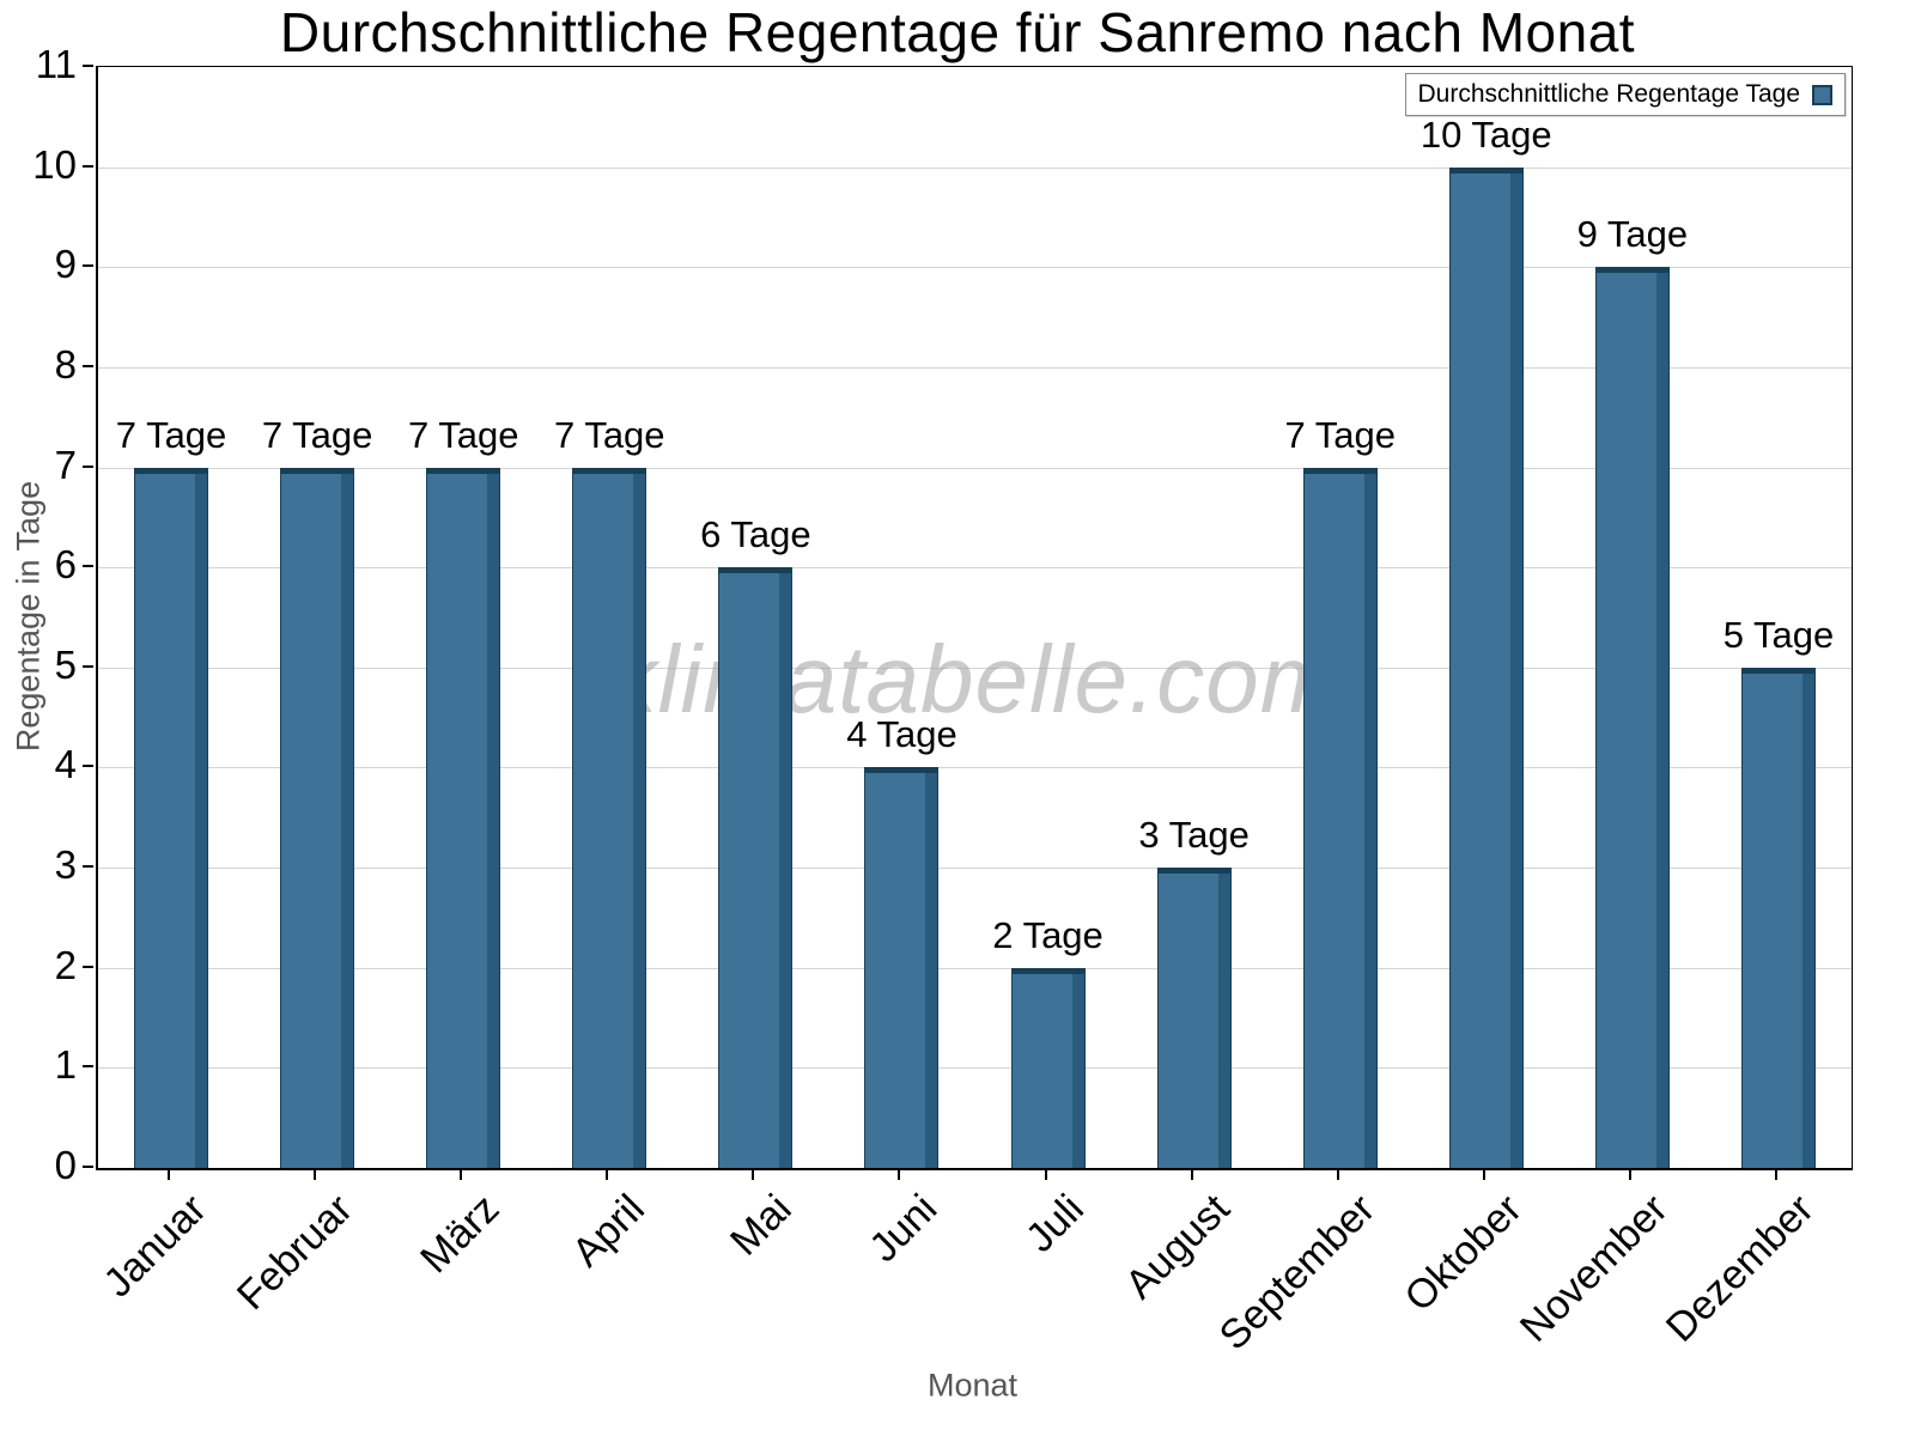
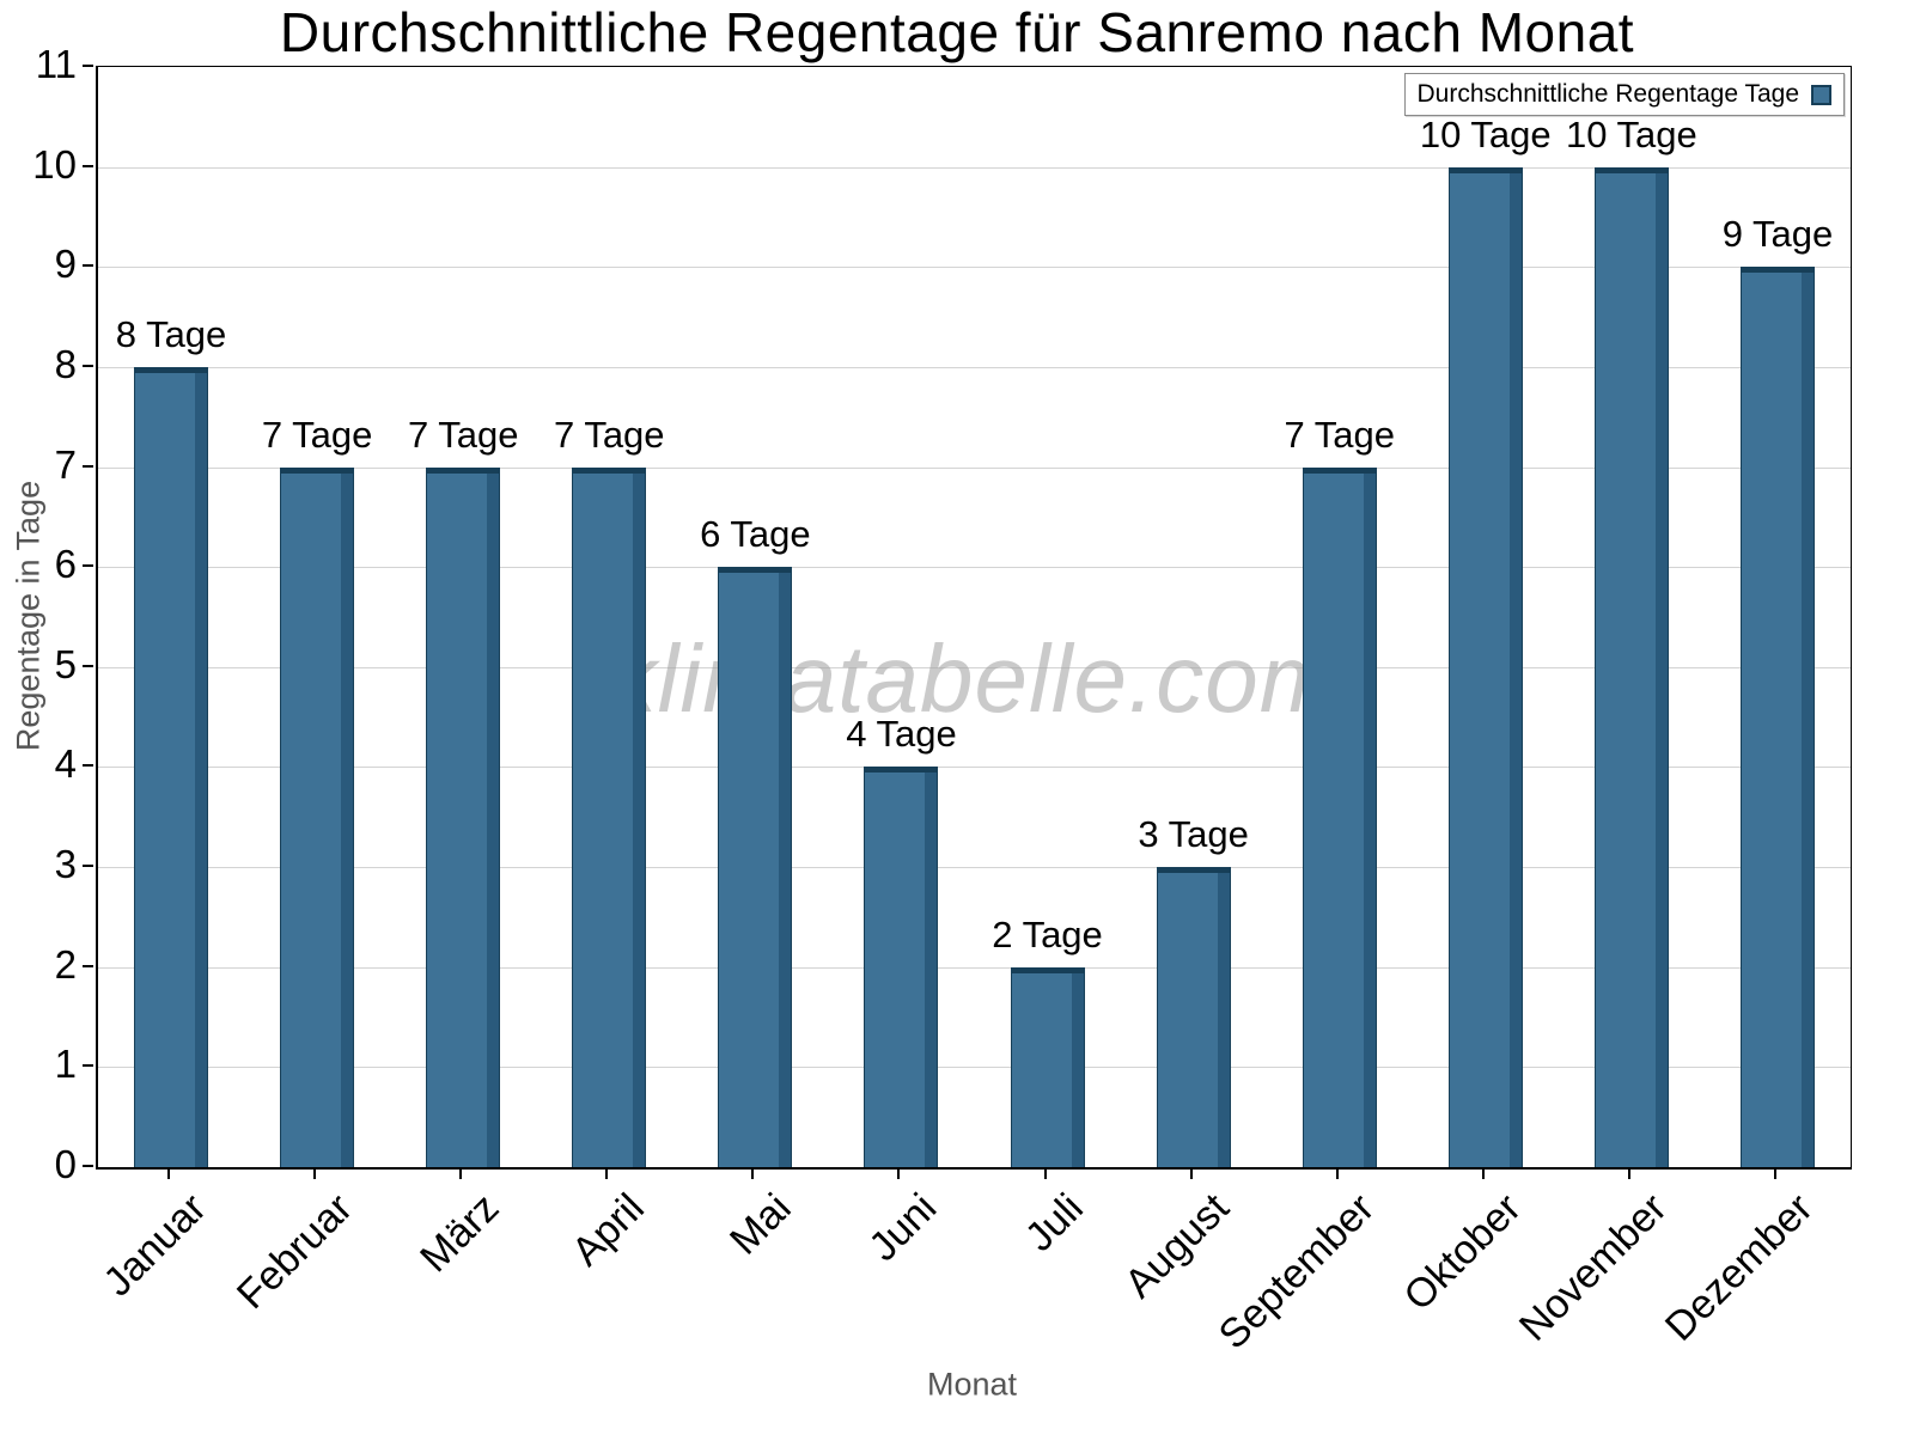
Januar: 7 -> 8
November: 9 -> 10
Dezember: 5 -> 9
